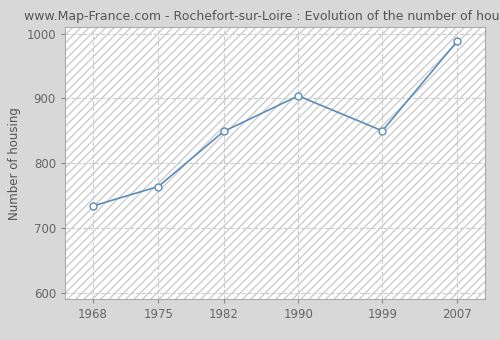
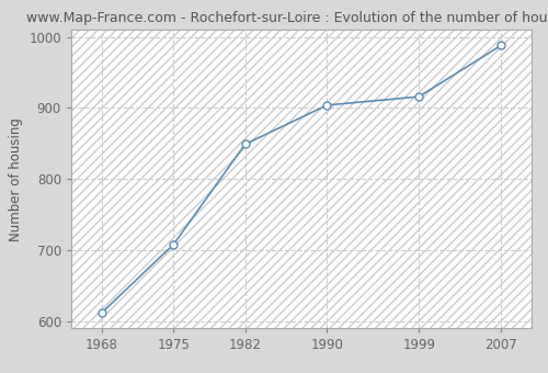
1968: 734 -> 612
1975: 764 -> 708
1999: 850 -> 916
